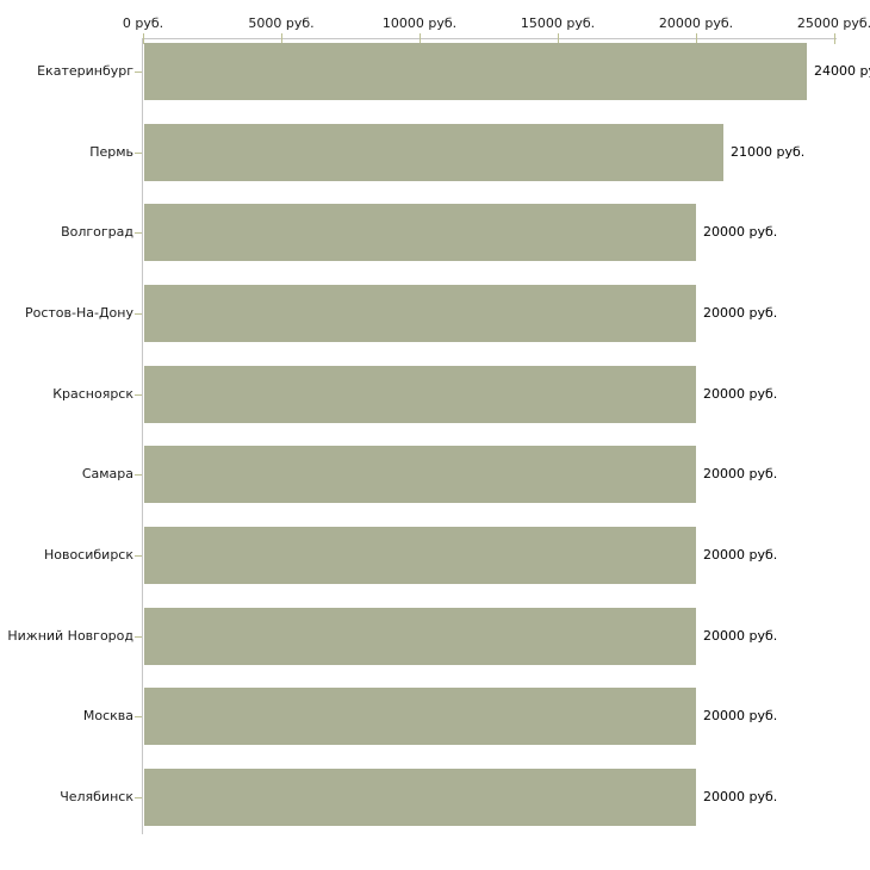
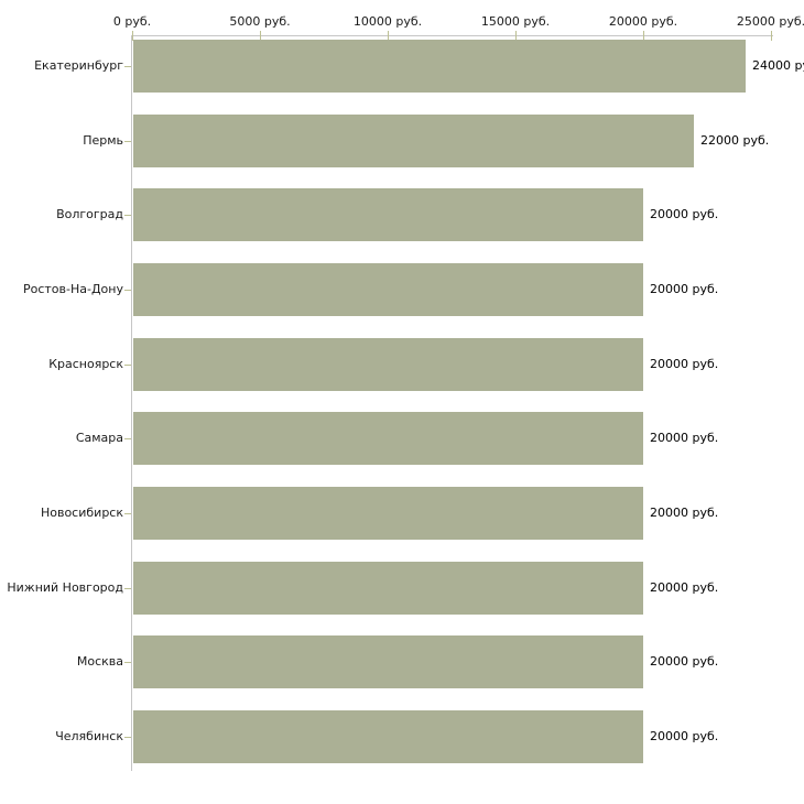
Пермь: 21000 -> 22000
